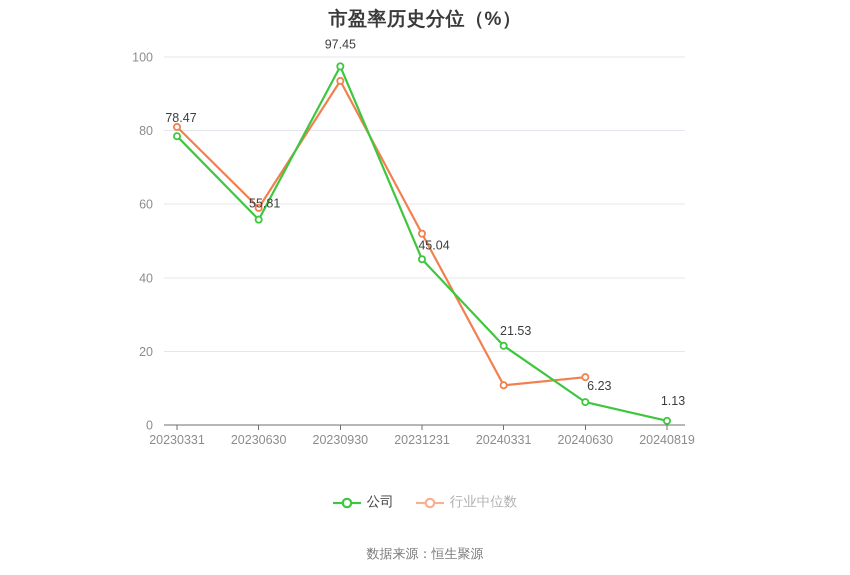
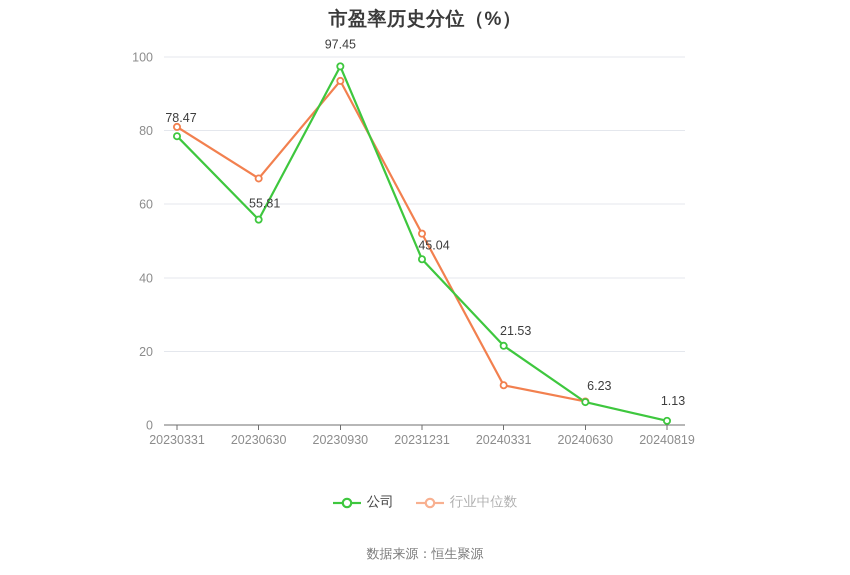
行业中位数/20230630: 59 -> 67
行业中位数/20240630: 13 -> 6
